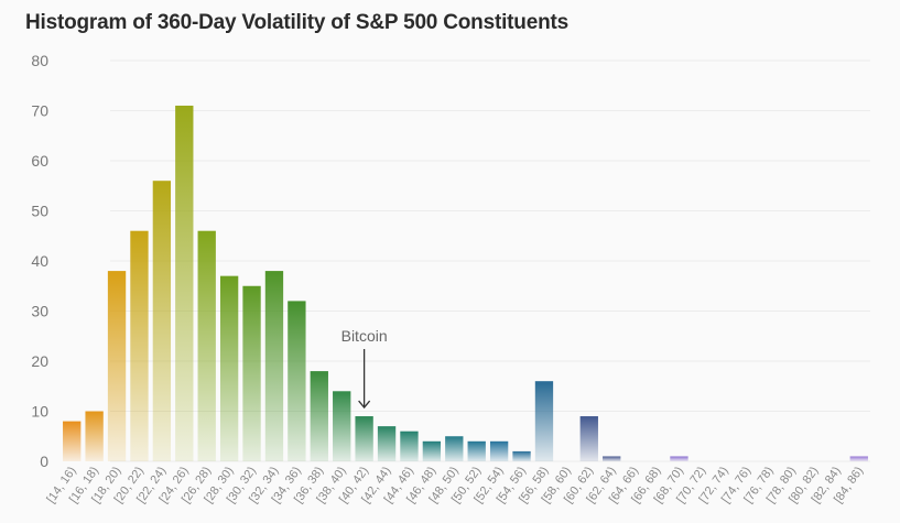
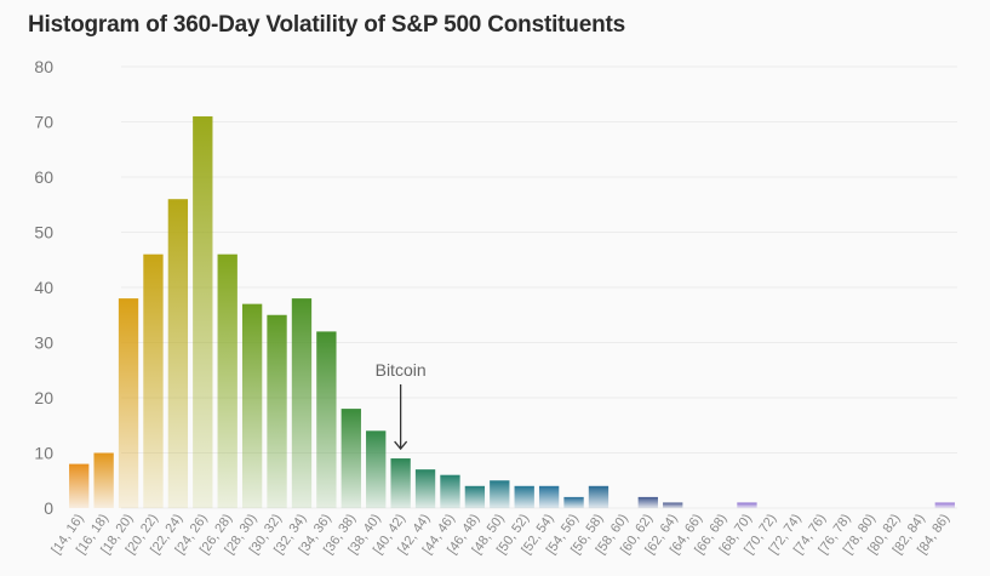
[56, 58): 16 -> 4
[60, 62): 9 -> 2
